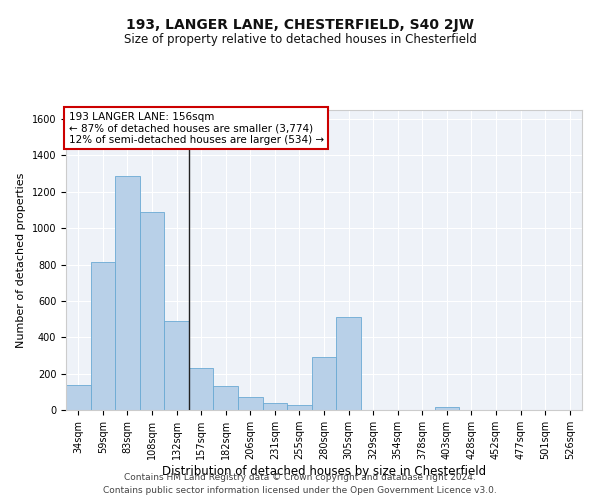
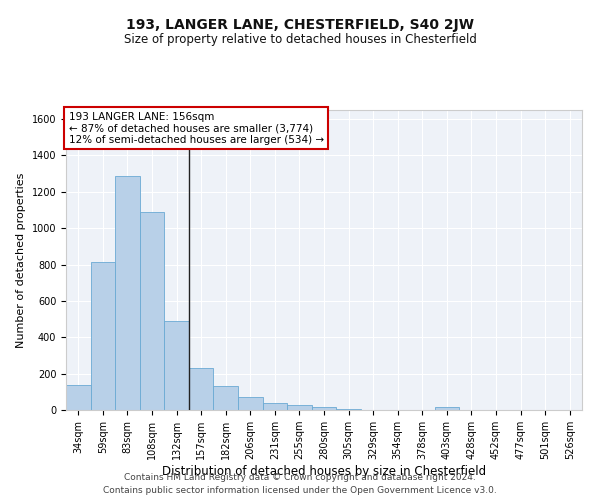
280sqm: 290 -> 20
305sqm: 510 -> 0
